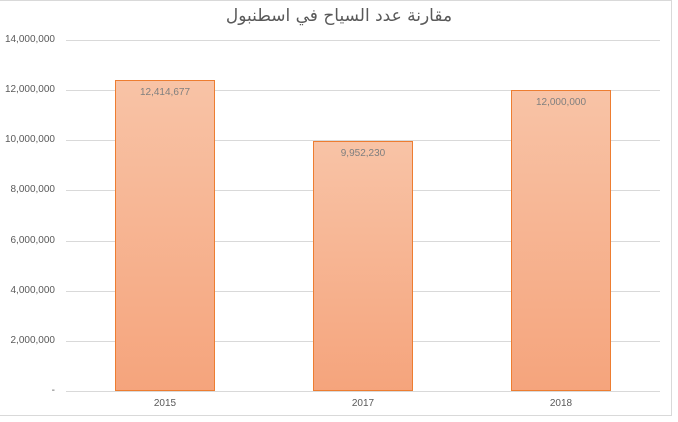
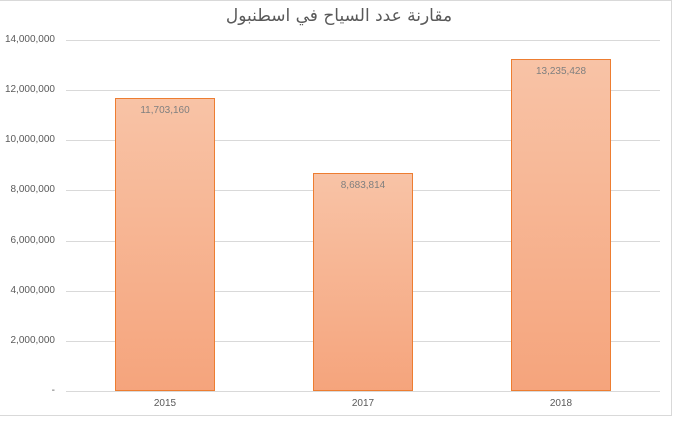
2015: 12,414,677 -> 11,703,160
2017: 9,952,230 -> 8,683,814
2018: 12,000,000 -> 13,235,428
